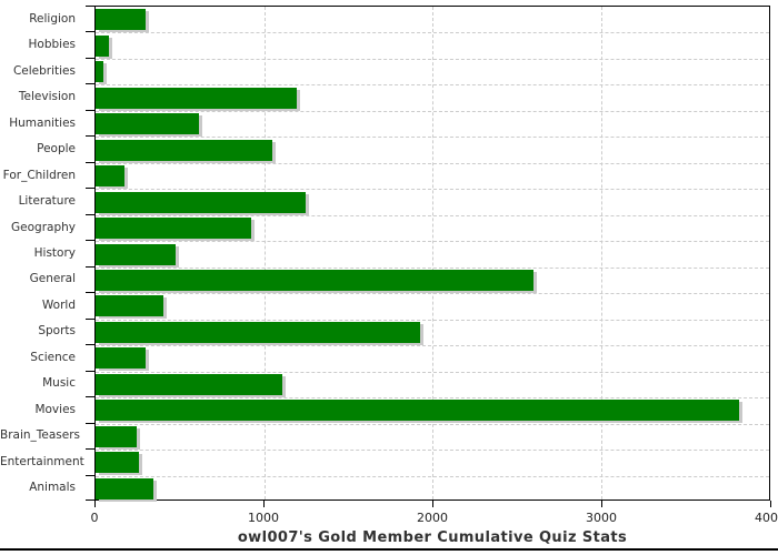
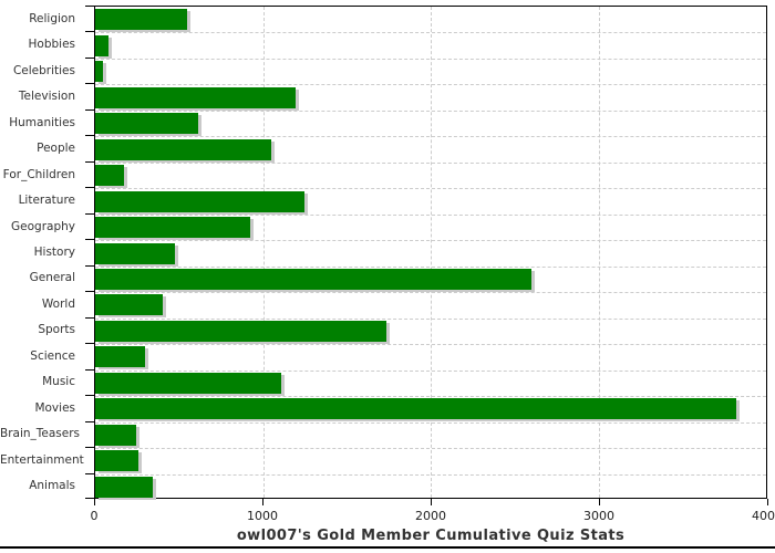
Religion: 300 -> 550
Sports: 1930 -> 1740
